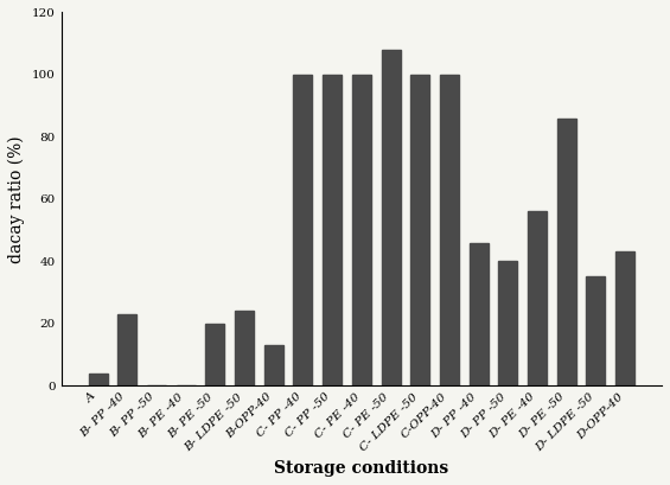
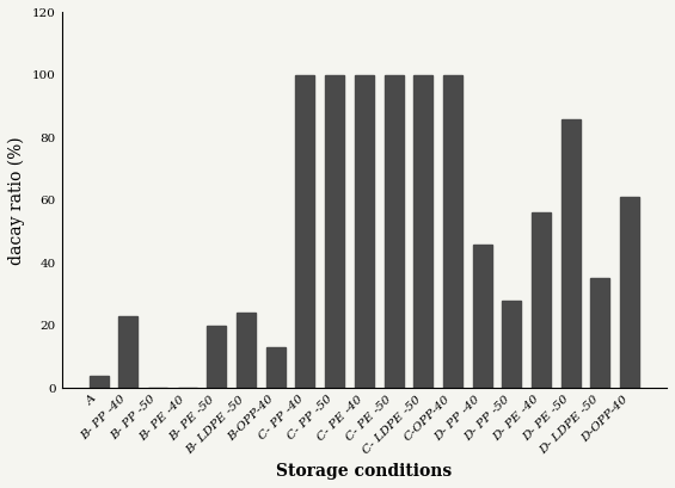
C- PE -50: 108 -> 100
D- PP -50: 40 -> 28
D-OPP-40: 43 -> 61
